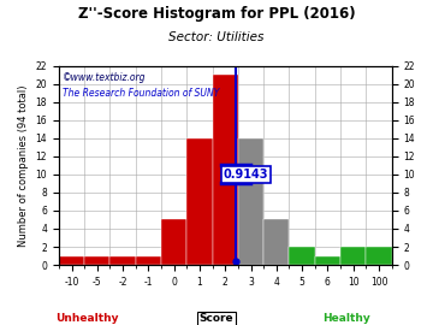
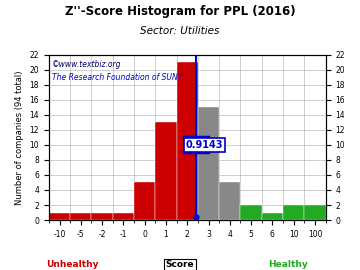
1: 14 -> 13
3: 14 -> 15
